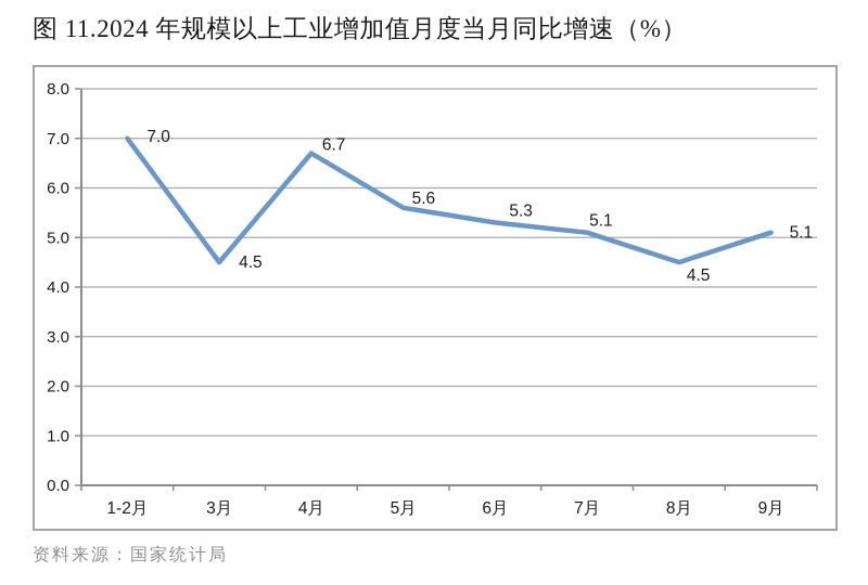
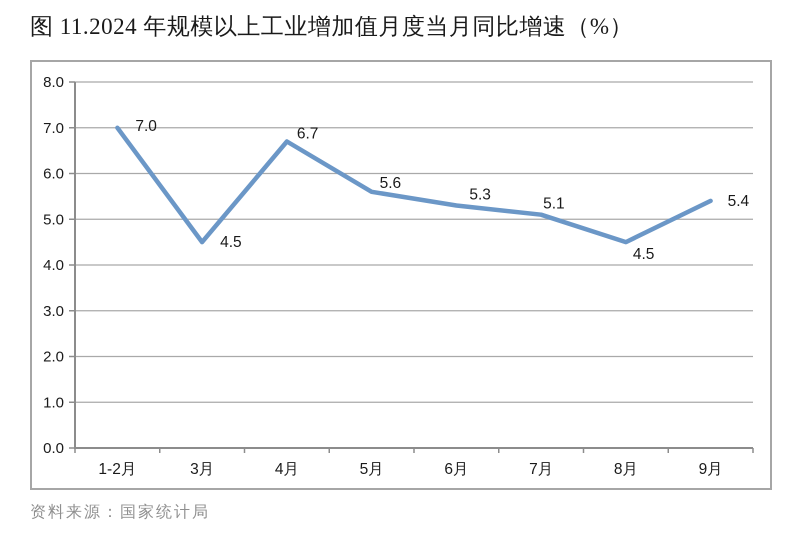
9月: 5.1 -> 5.4
